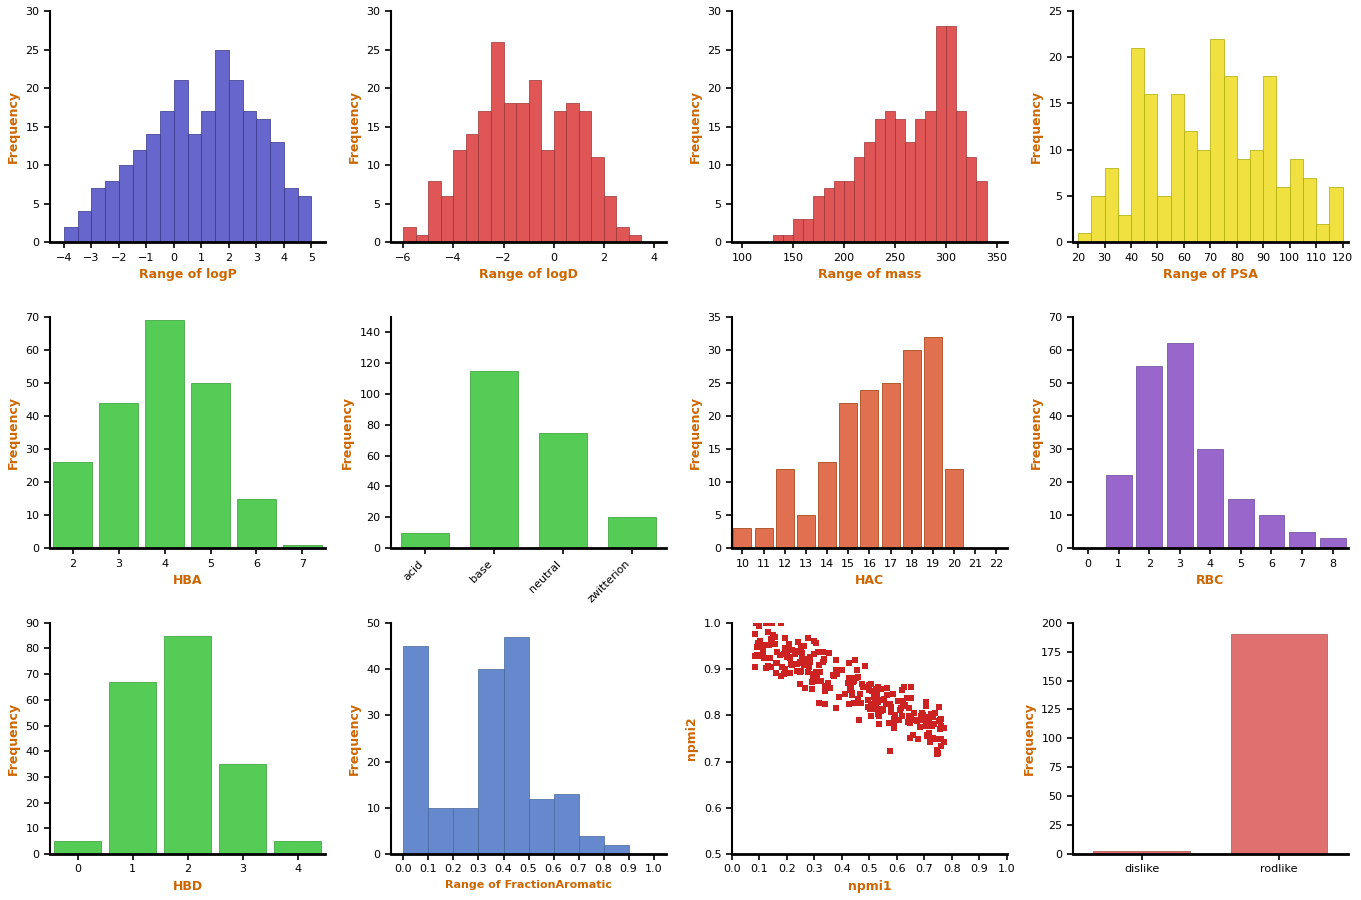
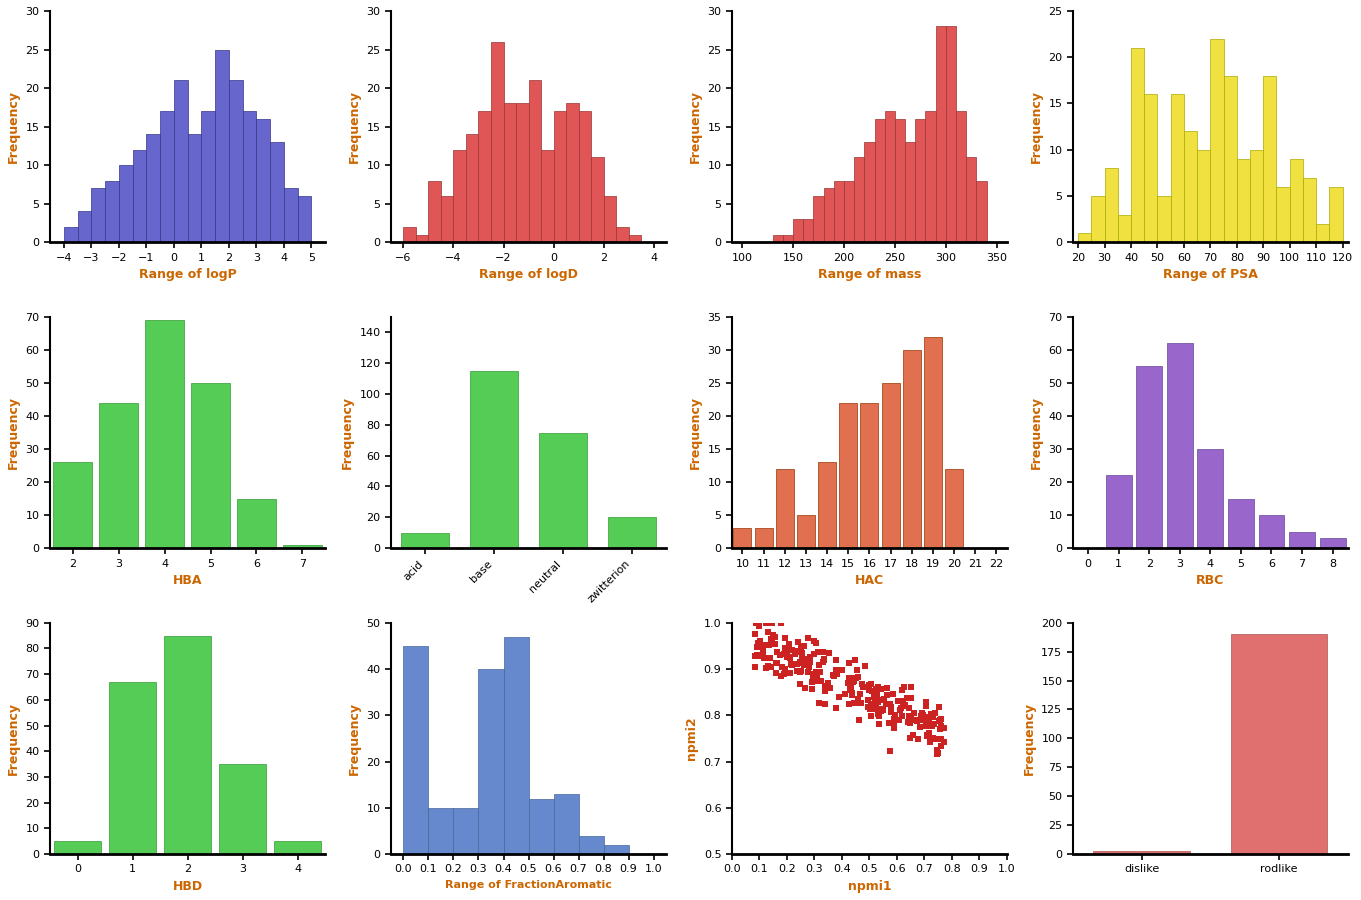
16: 24 -> 22
